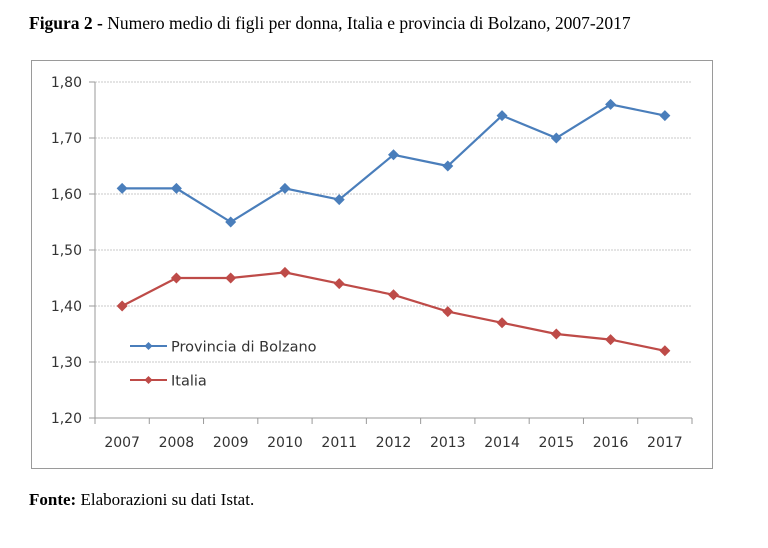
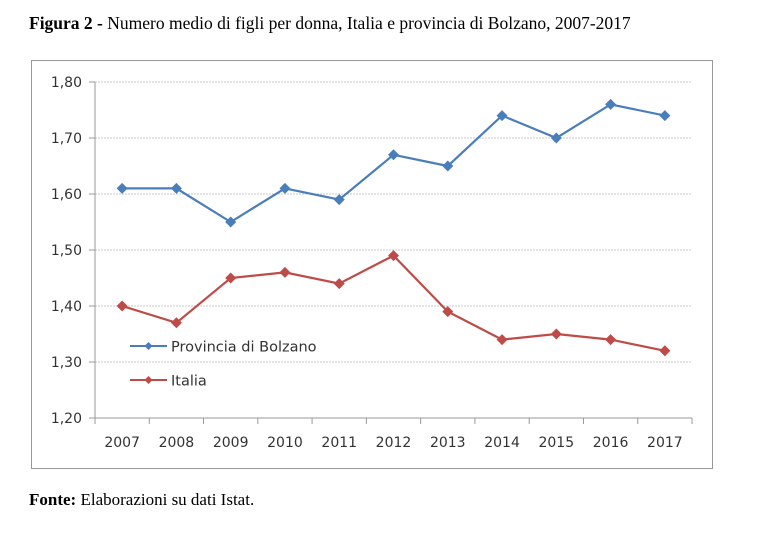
Italia/2008: 1,45 -> 1,37
Italia/2012: 1,42 -> 1,49
Italia/2014: 1,37 -> 1,34
